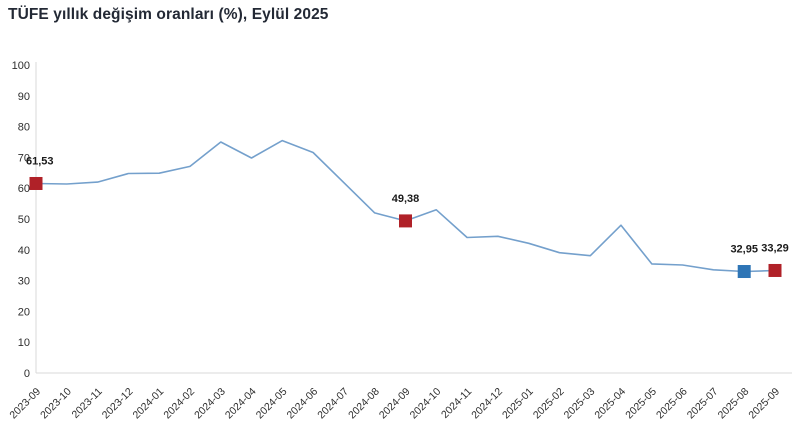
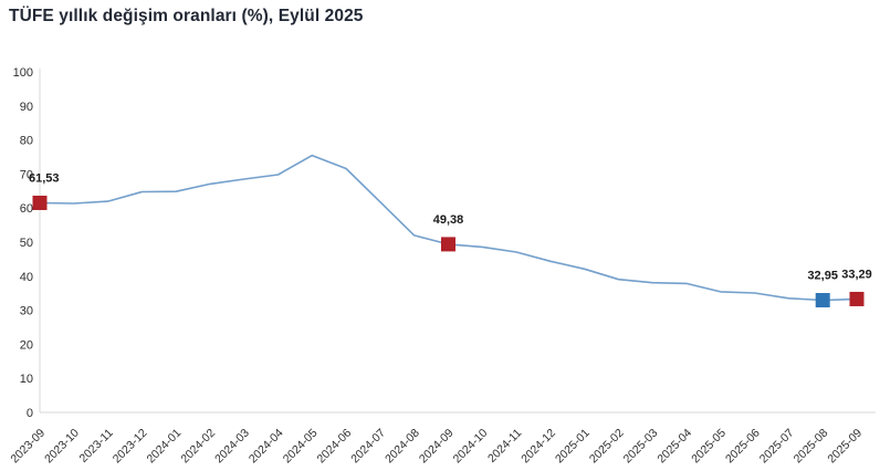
2024-03: 75 -> 68
2024-10: 53 -> 49
2024-11: 44 -> 47
2025-04: 48 -> 38
